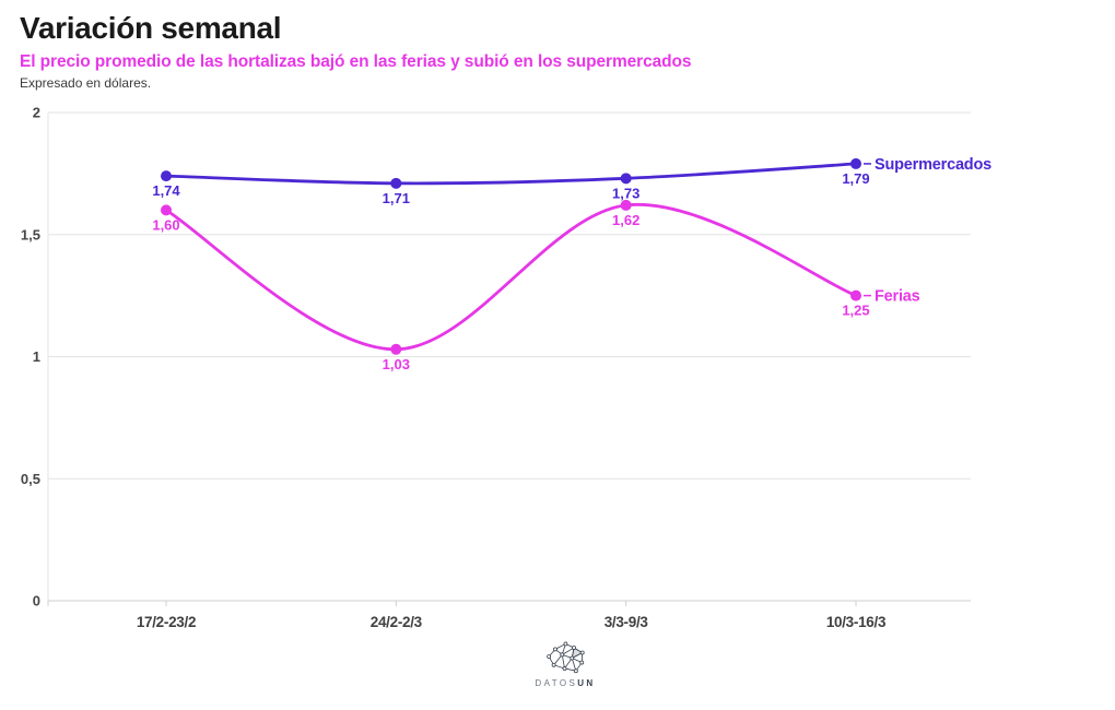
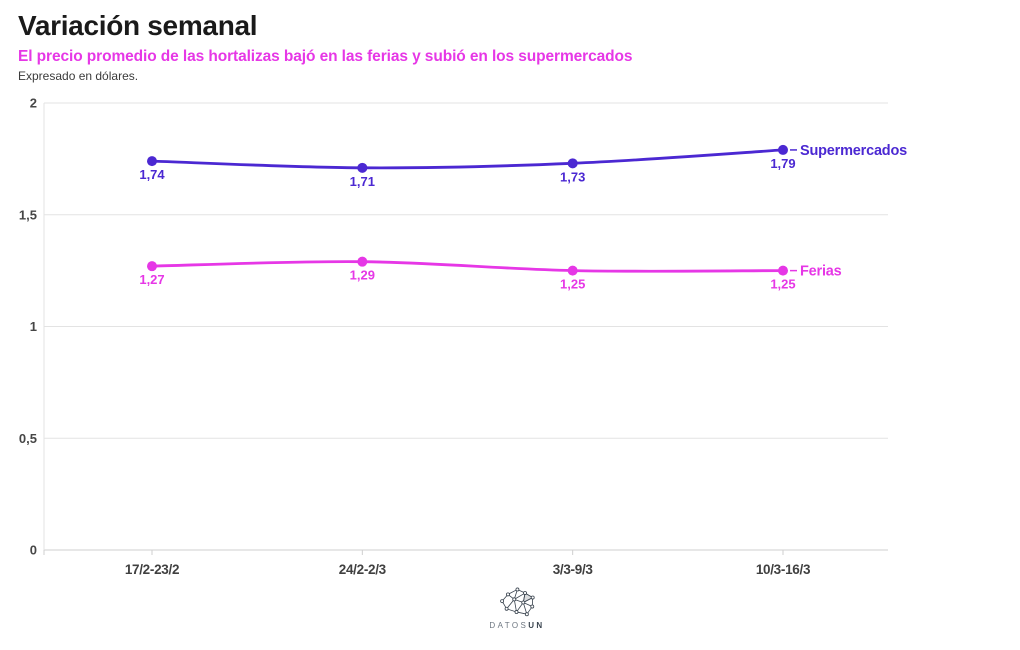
Ferias/17/2-23/2: 1,60 -> 1,27
Ferias/24/2-2/3: 1,03 -> 1,29
Ferias/3/3-9/3: 1,62 -> 1,25
